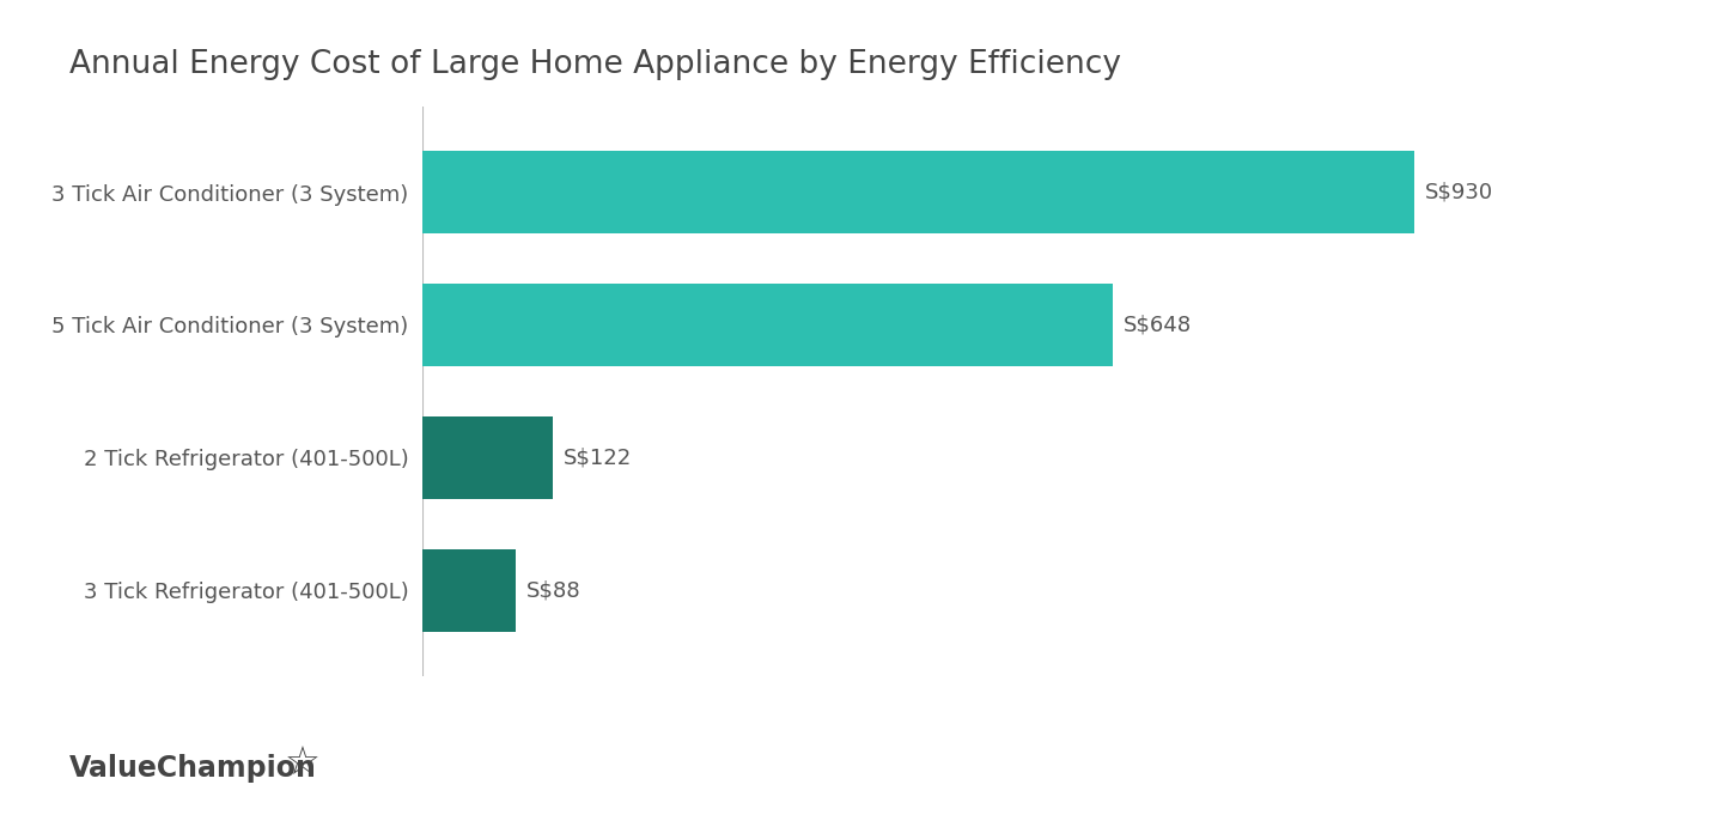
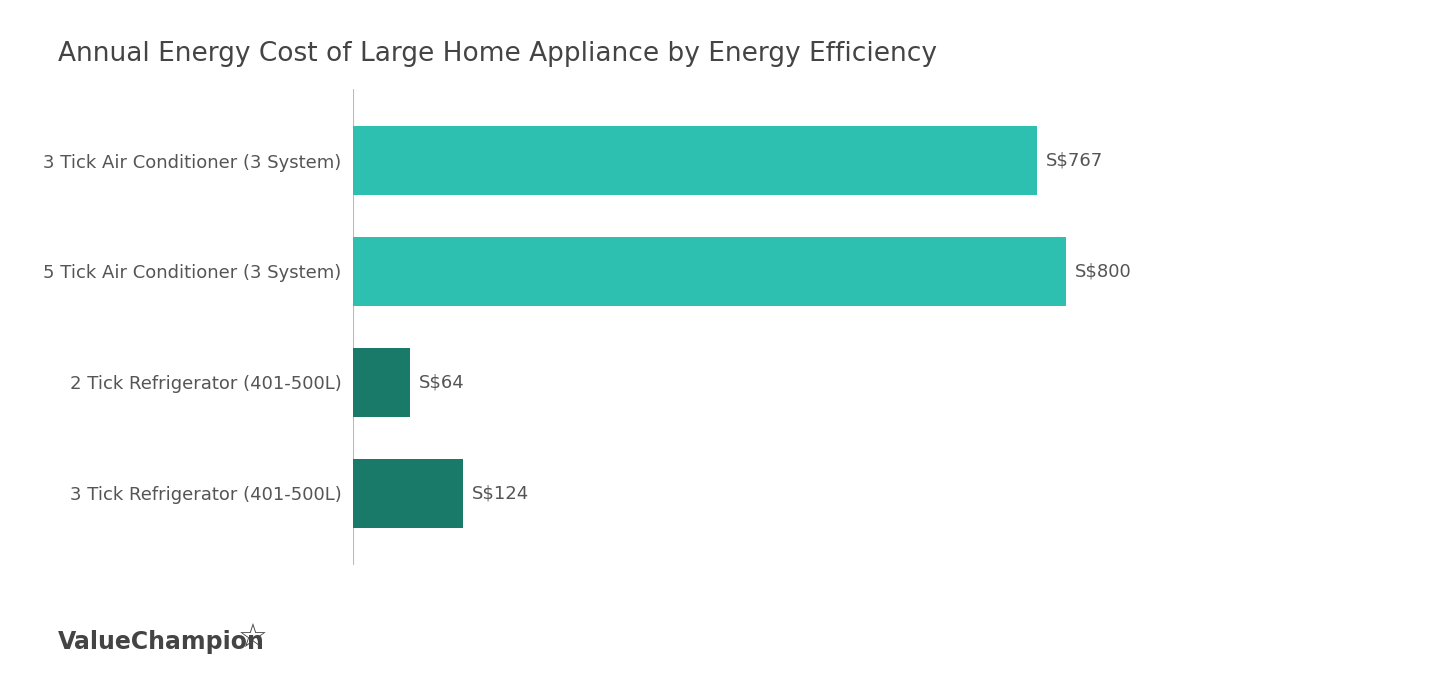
3 Tick Air Conditioner (3 System): S$930 -> S$767
5 Tick Air Conditioner (3 System): S$648 -> S$800
2 Tick Refrigerator (401-500L): S$122 -> S$64
3 Tick Refrigerator (401-500L): S$88 -> S$124
